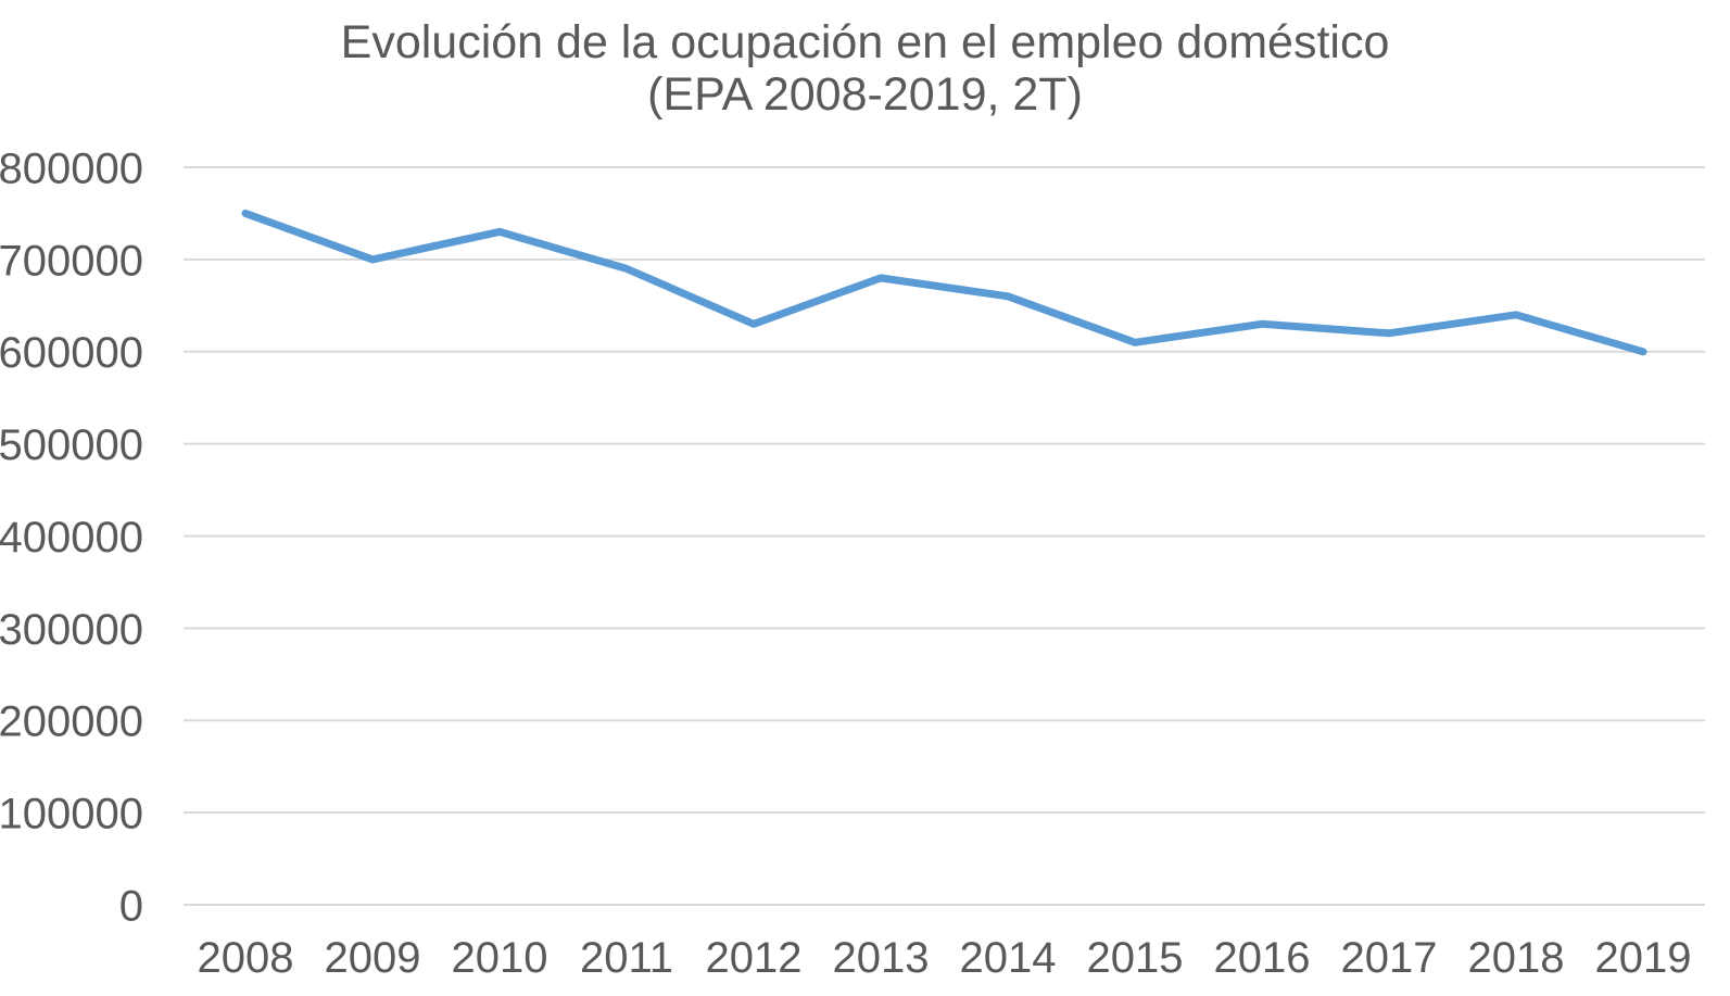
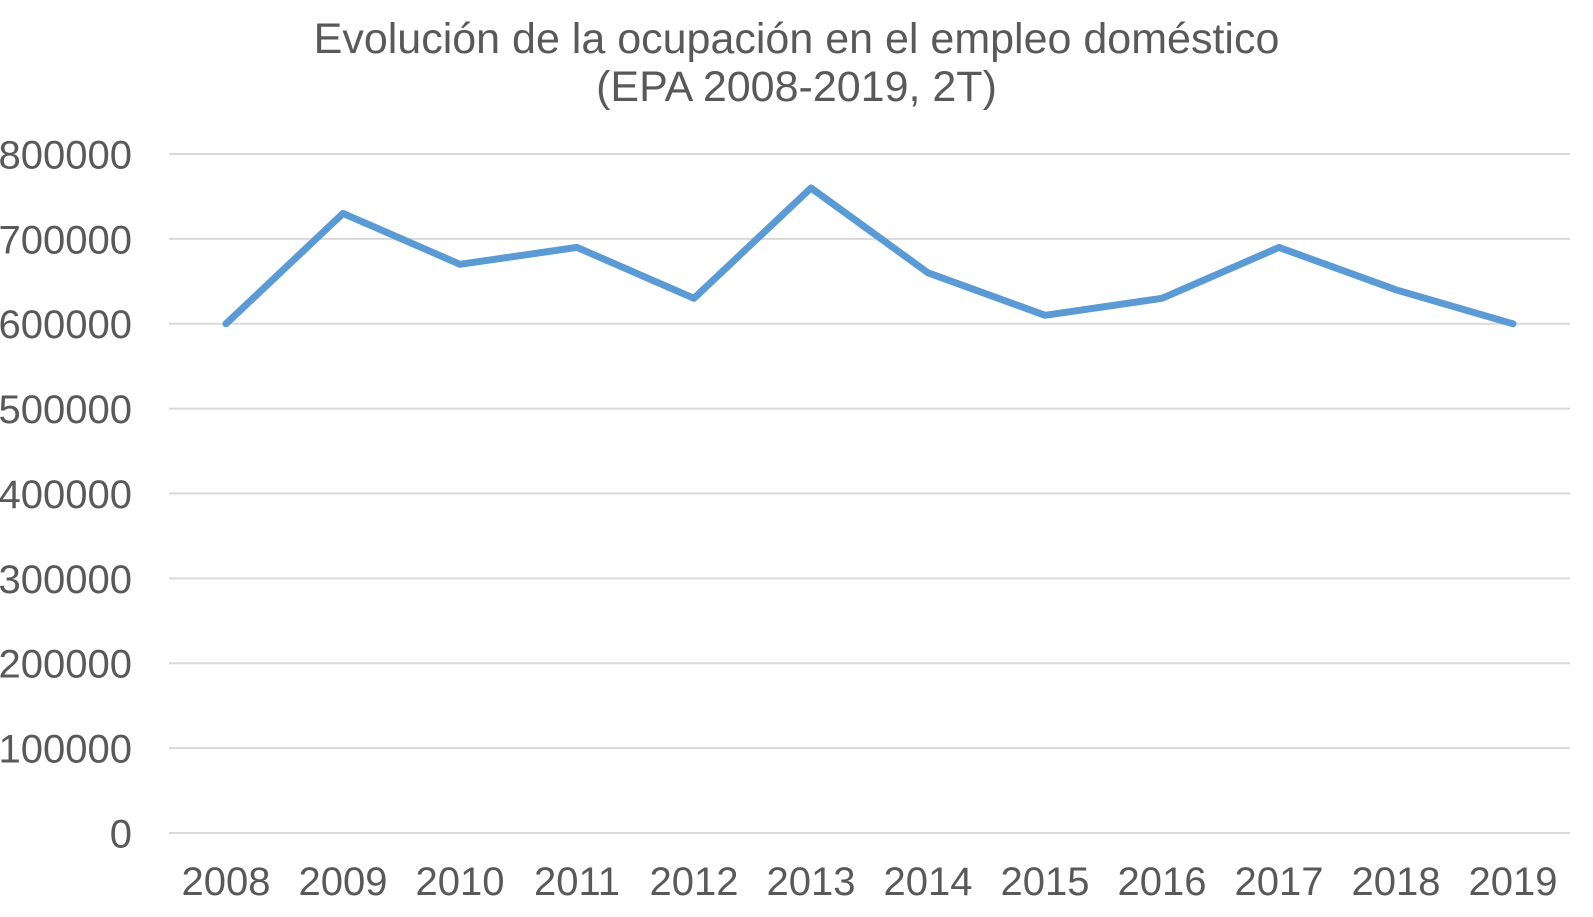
2008: 750000 -> 600000
2009: 700000 -> 730000
2010: 730000 -> 670000
2013: 680000 -> 760000
2017: 620000 -> 690000
